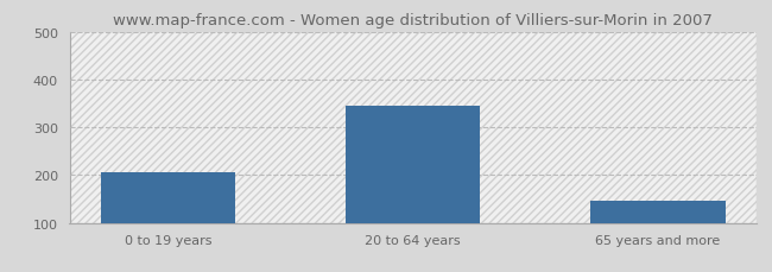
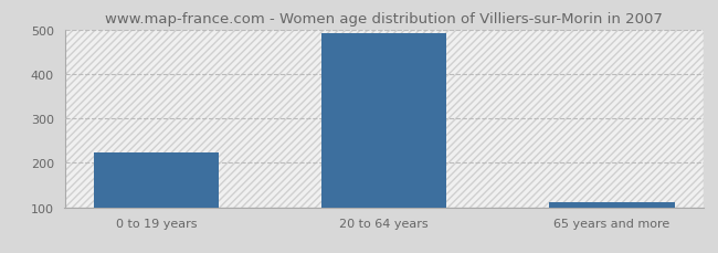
0 to 19 years: 205 -> 222
20 to 64 years: 345 -> 491
65 years and more: 145 -> 112
